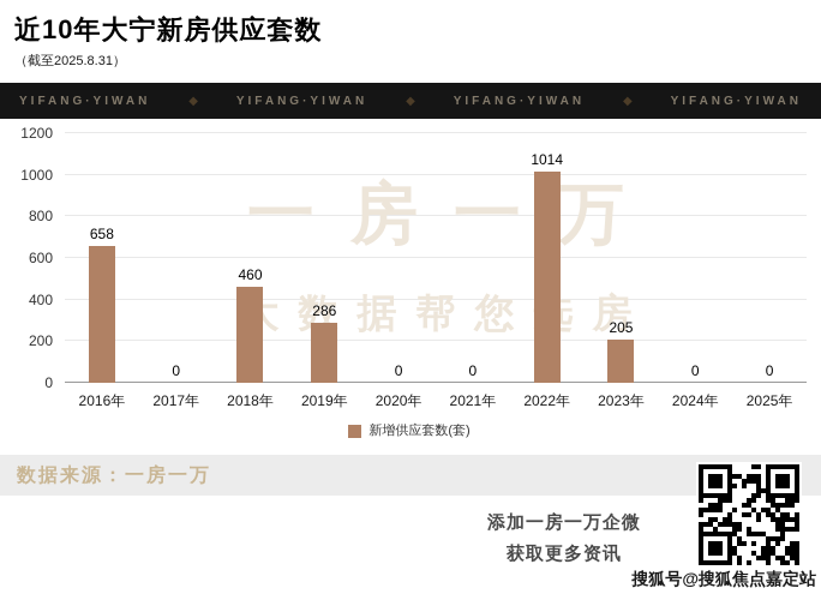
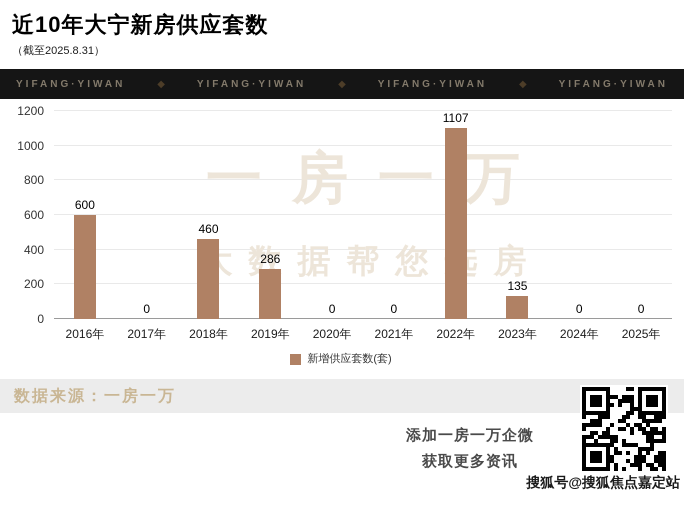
2016年: 658 -> 600
2022年: 1014 -> 1107
2023年: 205 -> 135
